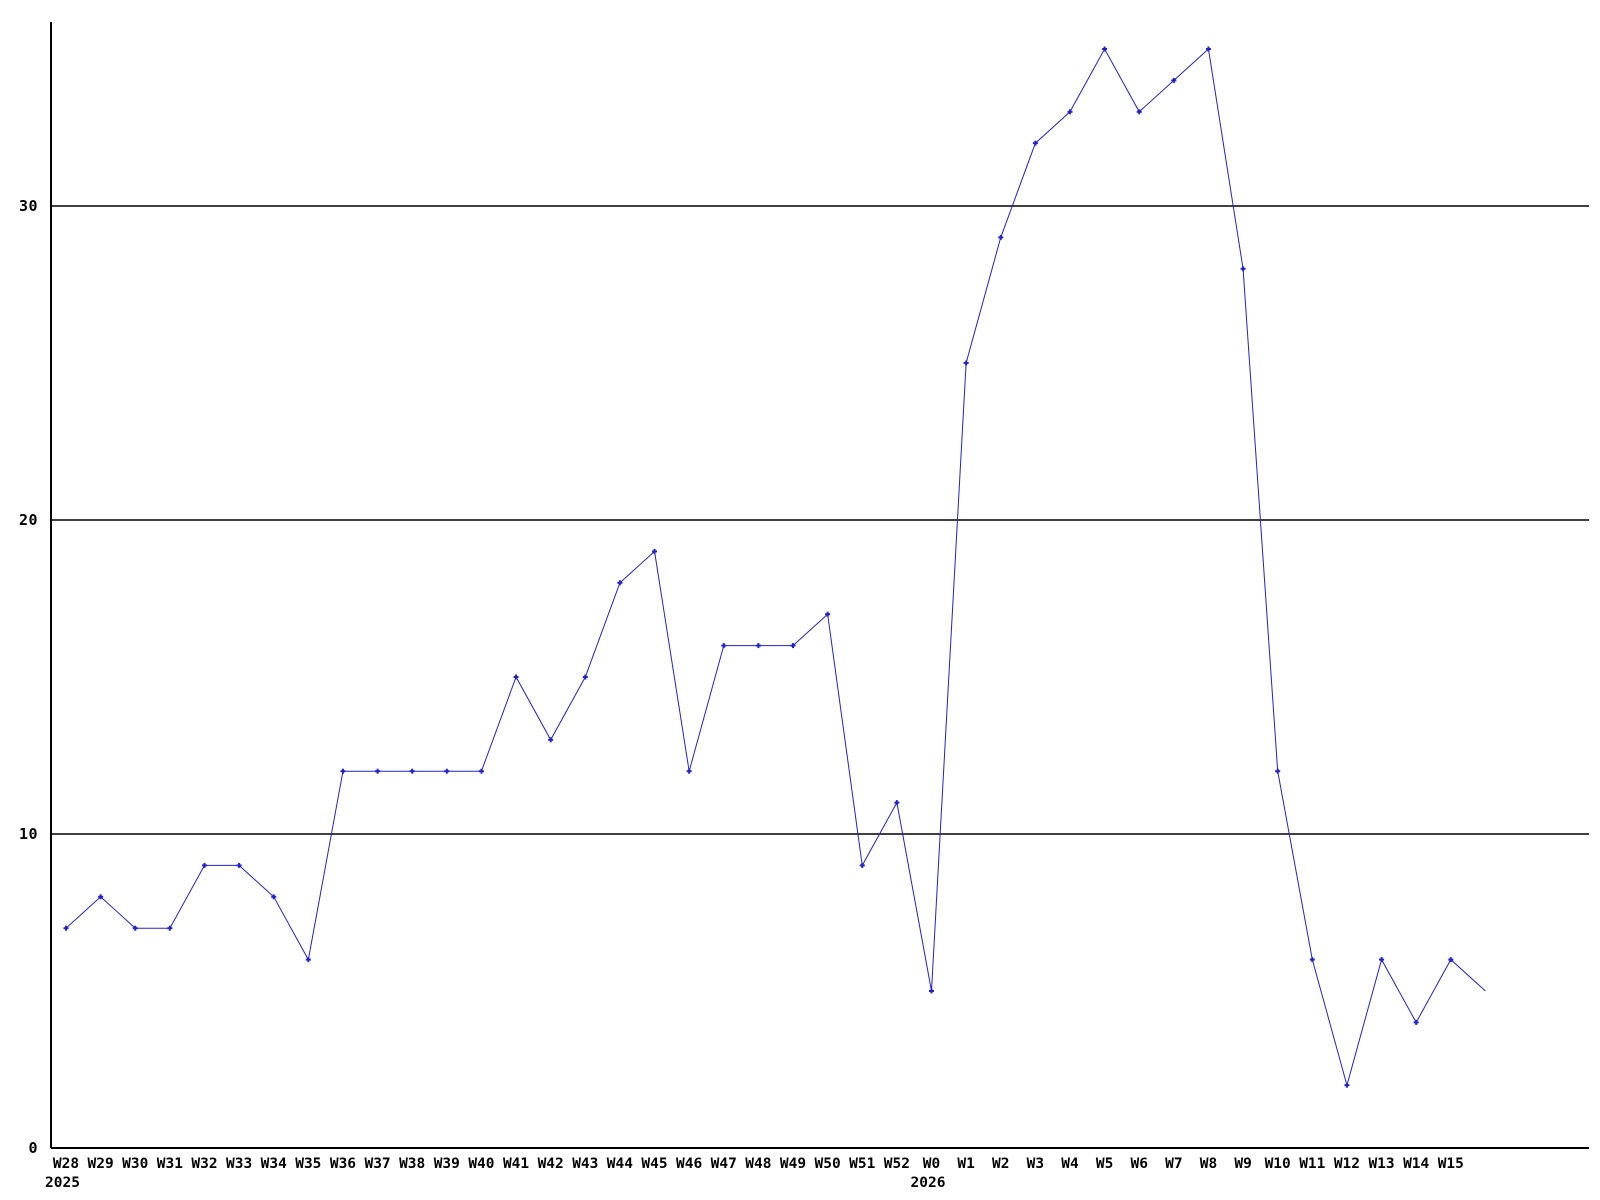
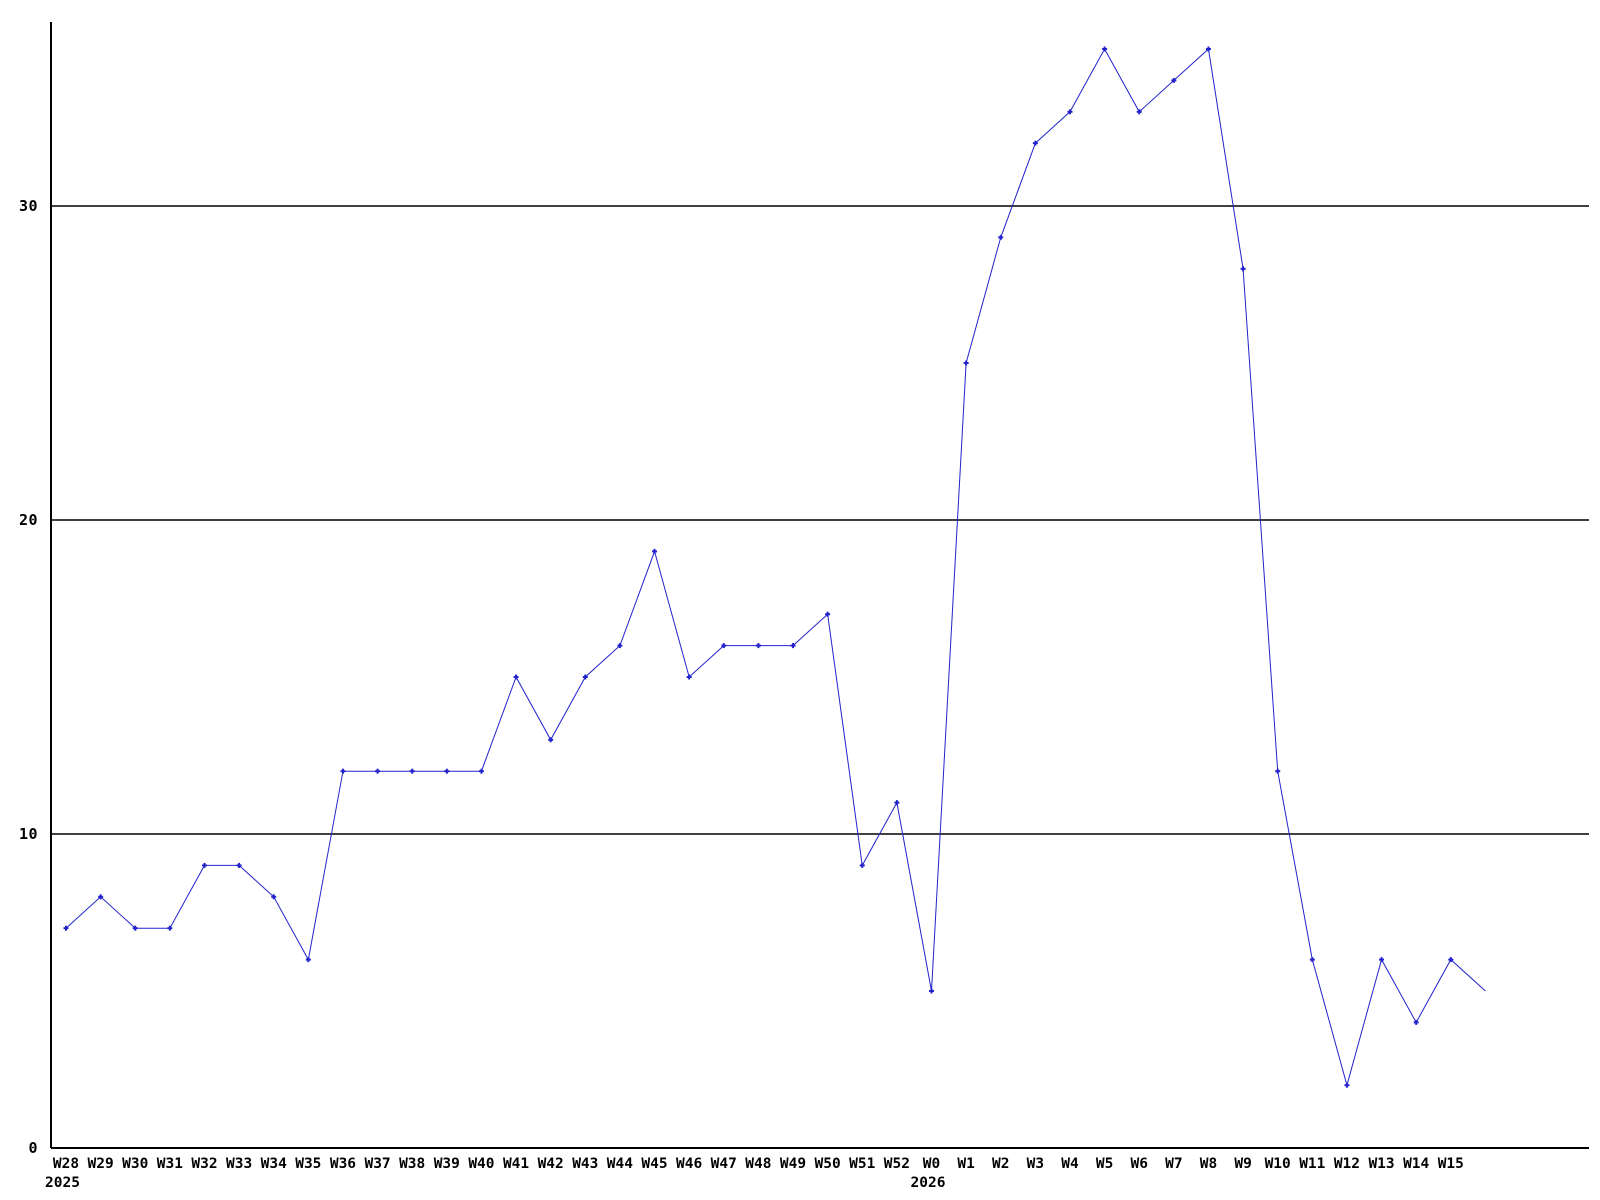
W44: 18 -> 16
W46: 12 -> 15
